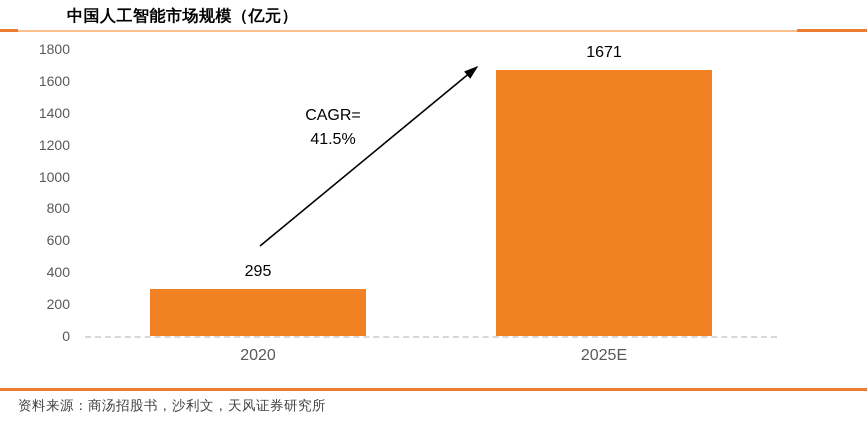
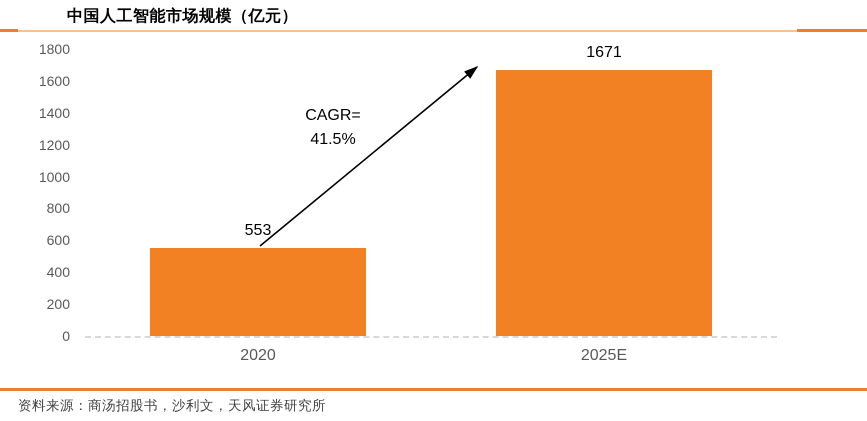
2020: 295 -> 553
